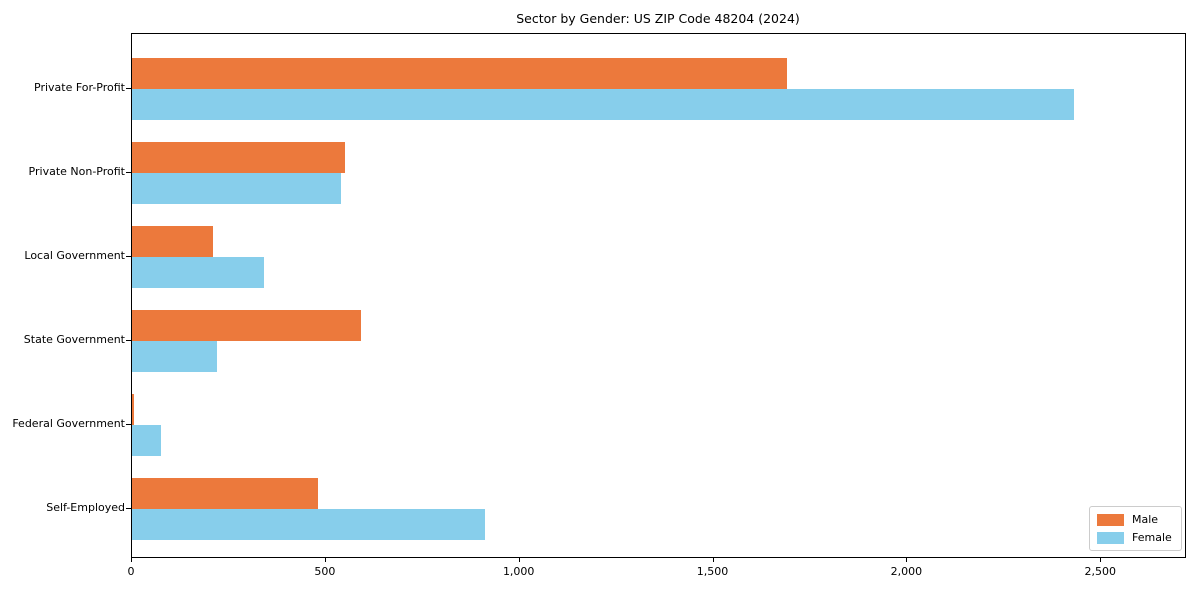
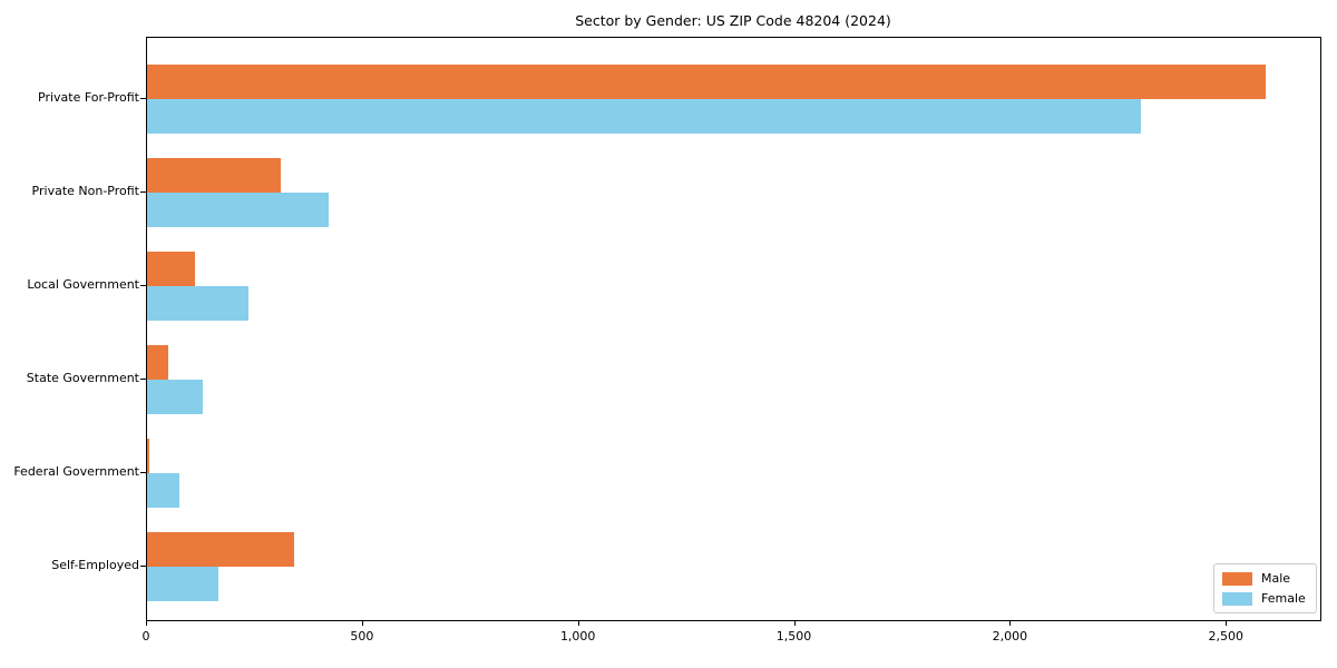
Male/Private For-Profit: 1690 -> 2590
Female/Private For-Profit: 2430 -> 2300
Male/Private Non-Profit: 550 -> 310
Female/Private Non-Profit: 540 -> 420
Male/Local Government: 210 -> 110
Female/Local Government: 340 -> 240
Male/State Government: 590 -> 50
Female/State Government: 220 -> 130
Male/Self-Employed: 480 -> 340
Female/Self-Employed: 910 -> 160
